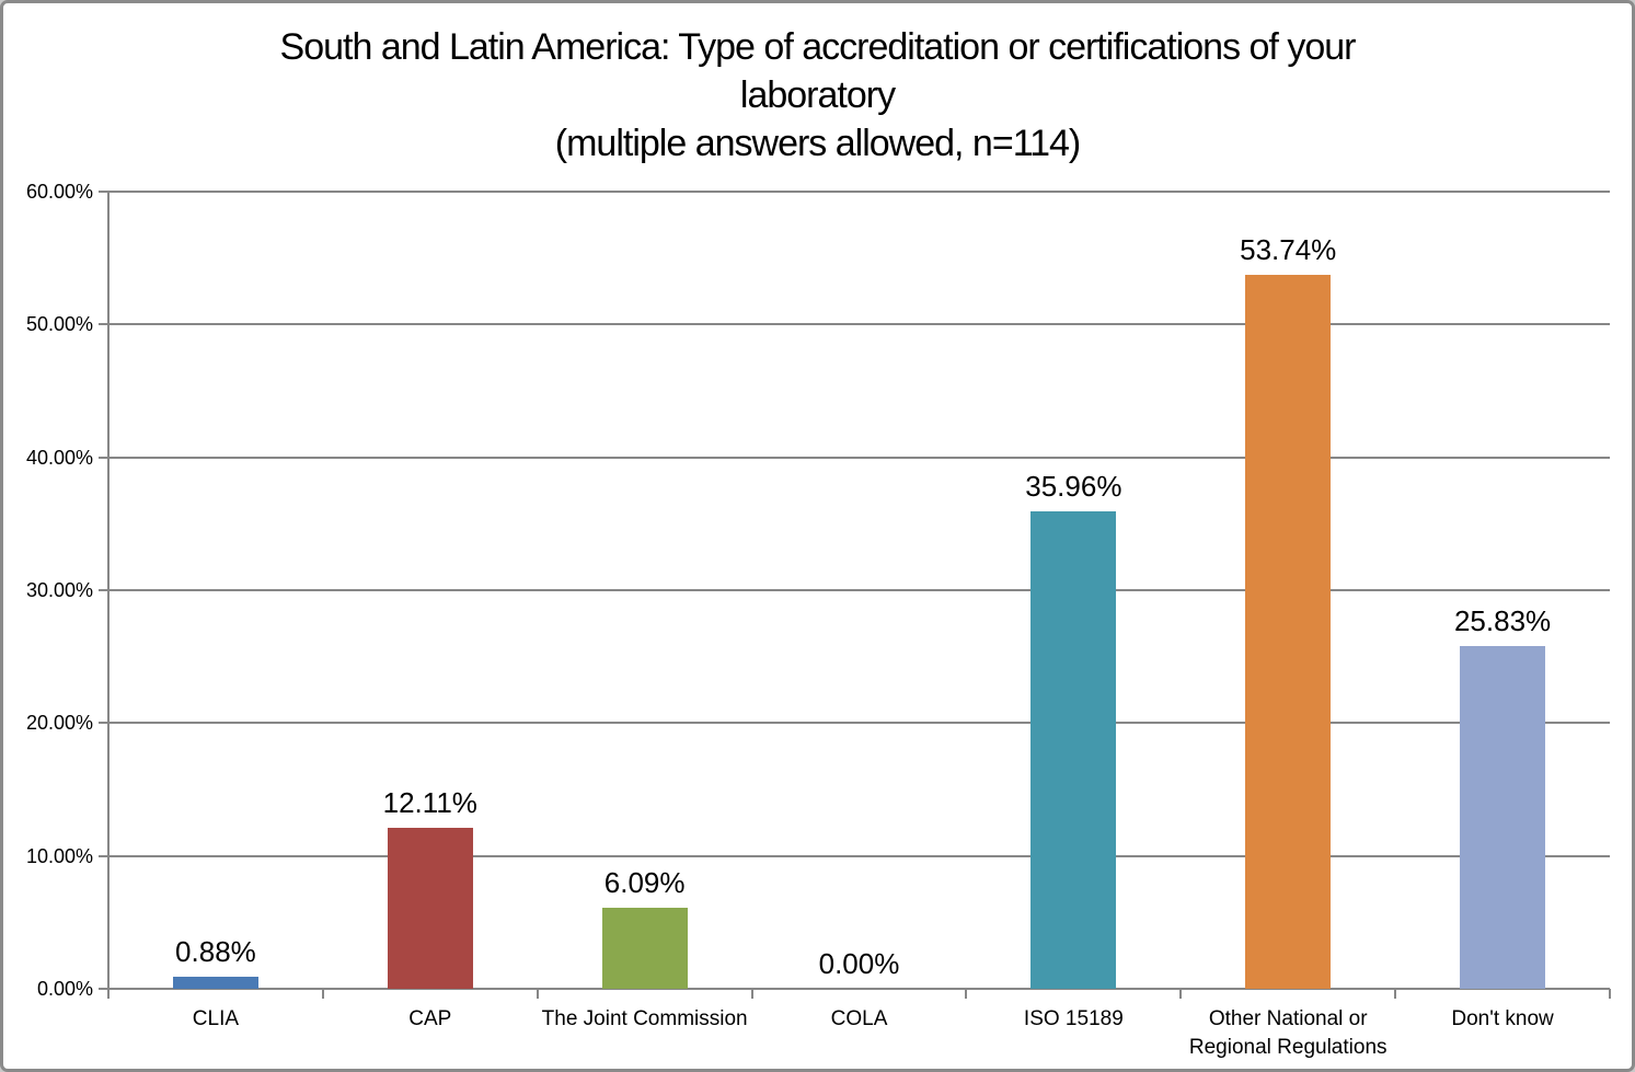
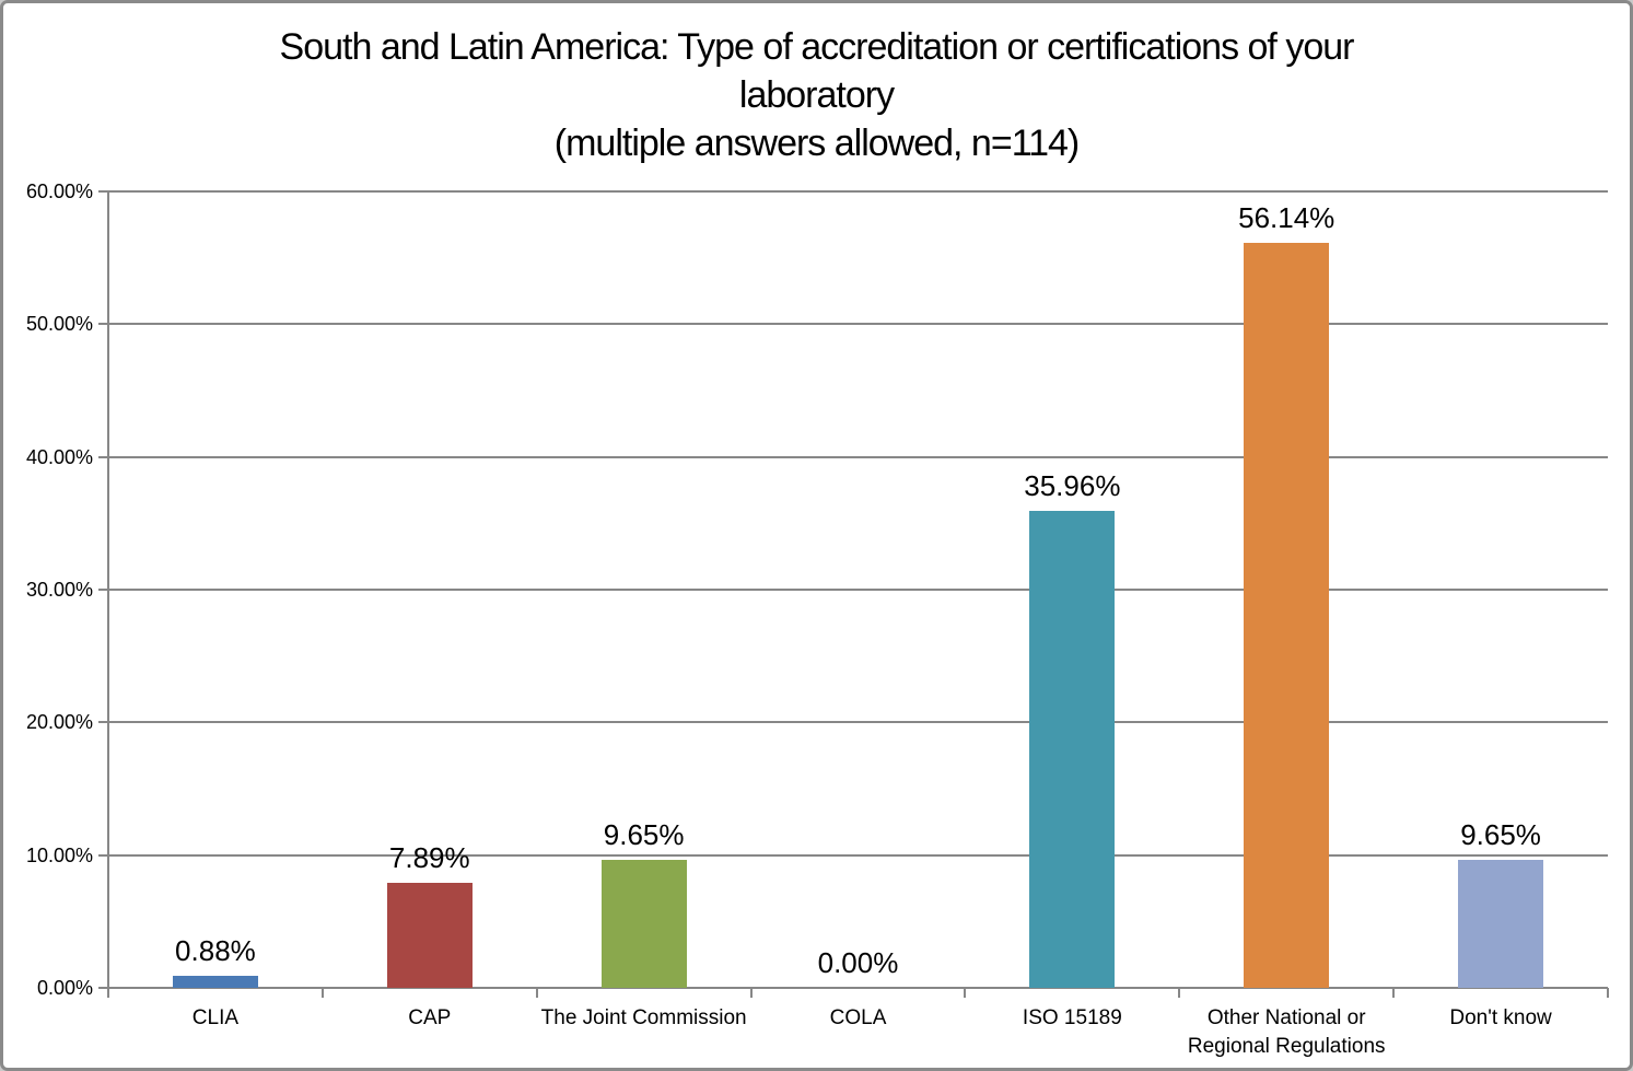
CAP: 12.11% -> 7.89%
The Joint Commission: 6.09% -> 9.65%
Other National or Regional Regulations: 53.74% -> 56.14%
Don't know: 25.83% -> 9.65%
